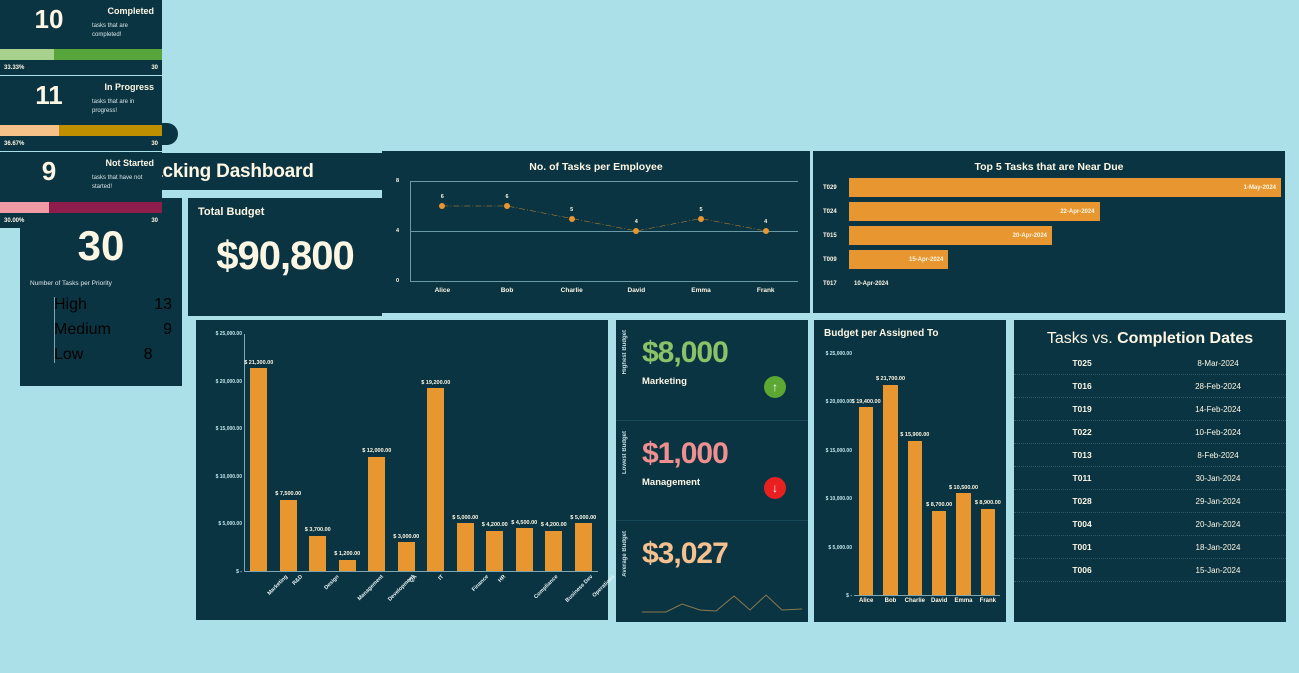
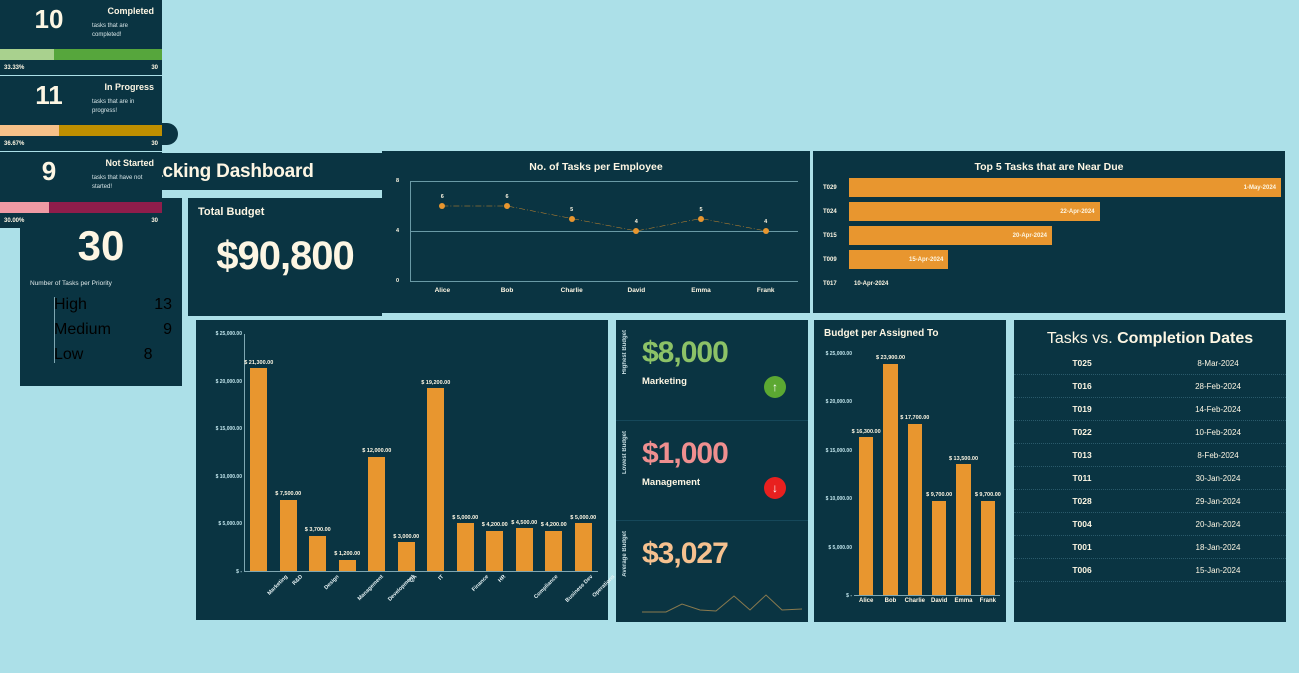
Budget per Assigned To/Alice: 19,400.00 -> 16,300.00
Budget per Assigned To/Bob: 21,700.00 -> 23,900.00
Budget per Assigned To/Charlie: 15,900.00 -> 17,700.00
Budget per Assigned To/David: 8,700.00 -> 9,700.00
Budget per Assigned To/Emma: 10,500.00 -> 13,500.00
Budget per Assigned To/Frank: 8,900.00 -> 9,700.00
